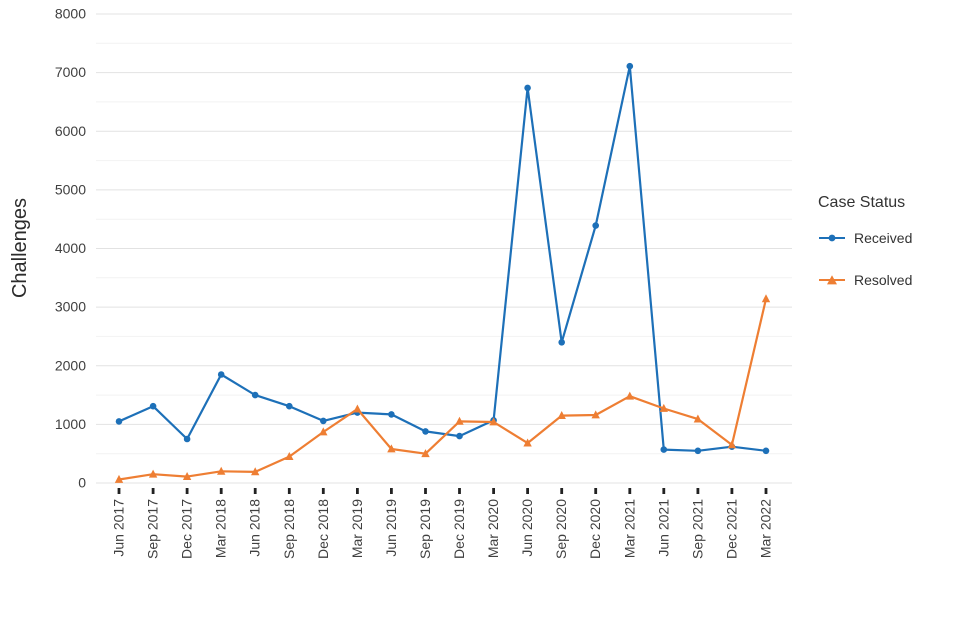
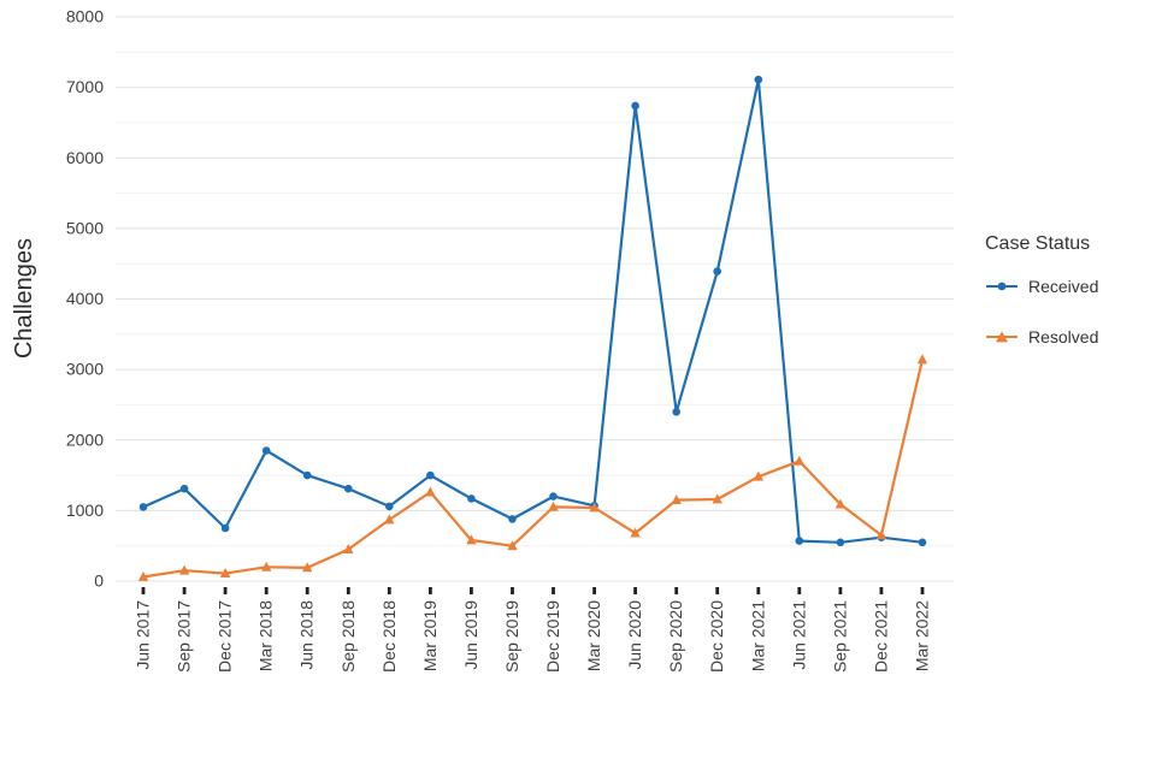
Received/Mar 2019: 1200 -> 1500
Received/Dec 2019: 800 -> 1200
Resolved/Jun 2021: 1300 -> 1700
